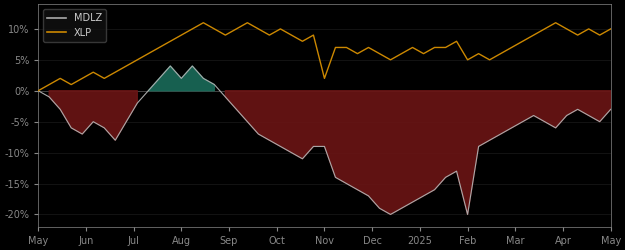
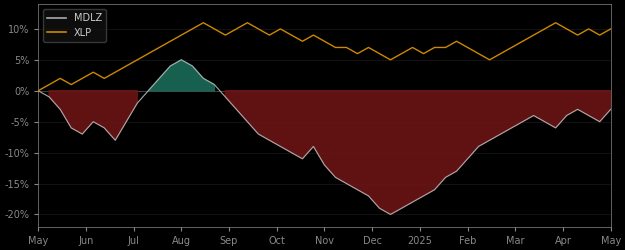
MDLZ/Aug: 2% -> 5%
MDLZ/Nov: -9% -> -12%
XLP/Nov: 2% -> 8%
MDLZ/Feb: -20% -> -11%
XLP/Feb: 5% -> 7%
